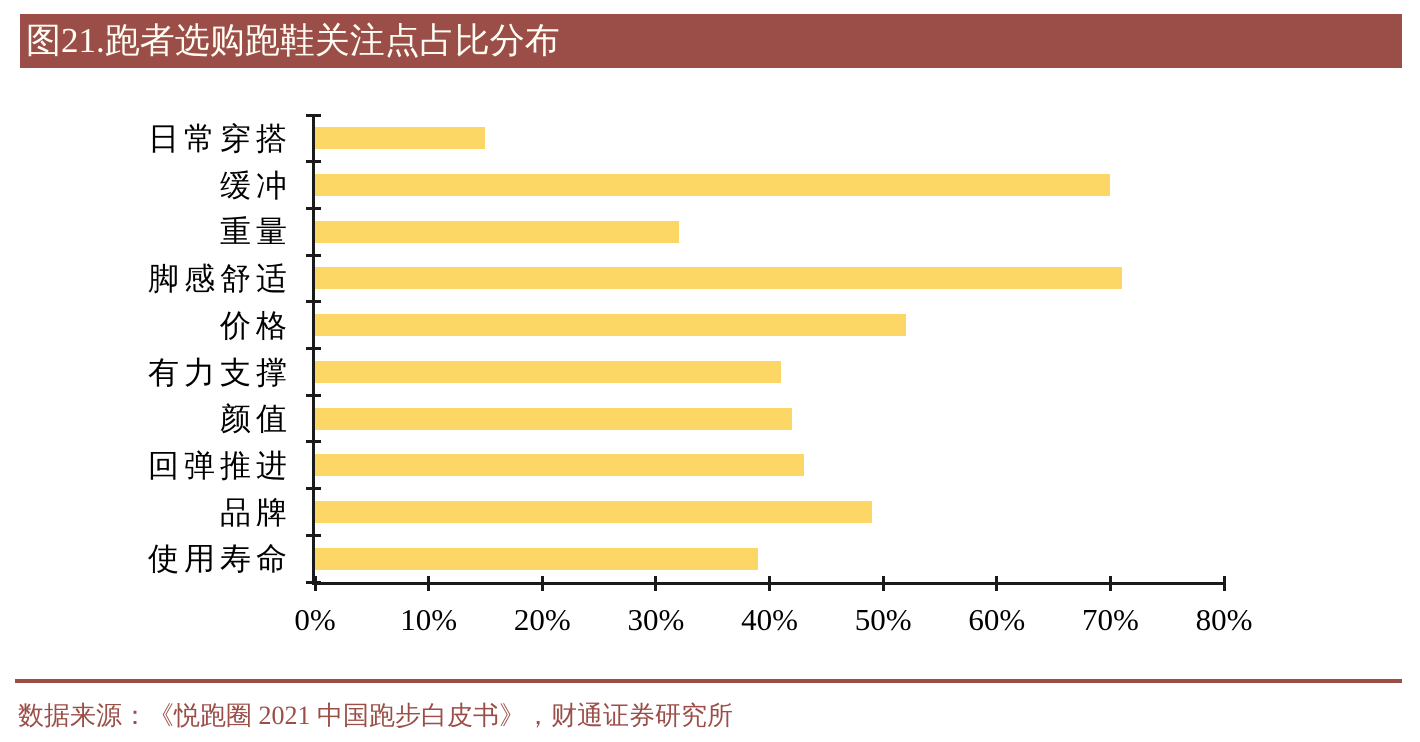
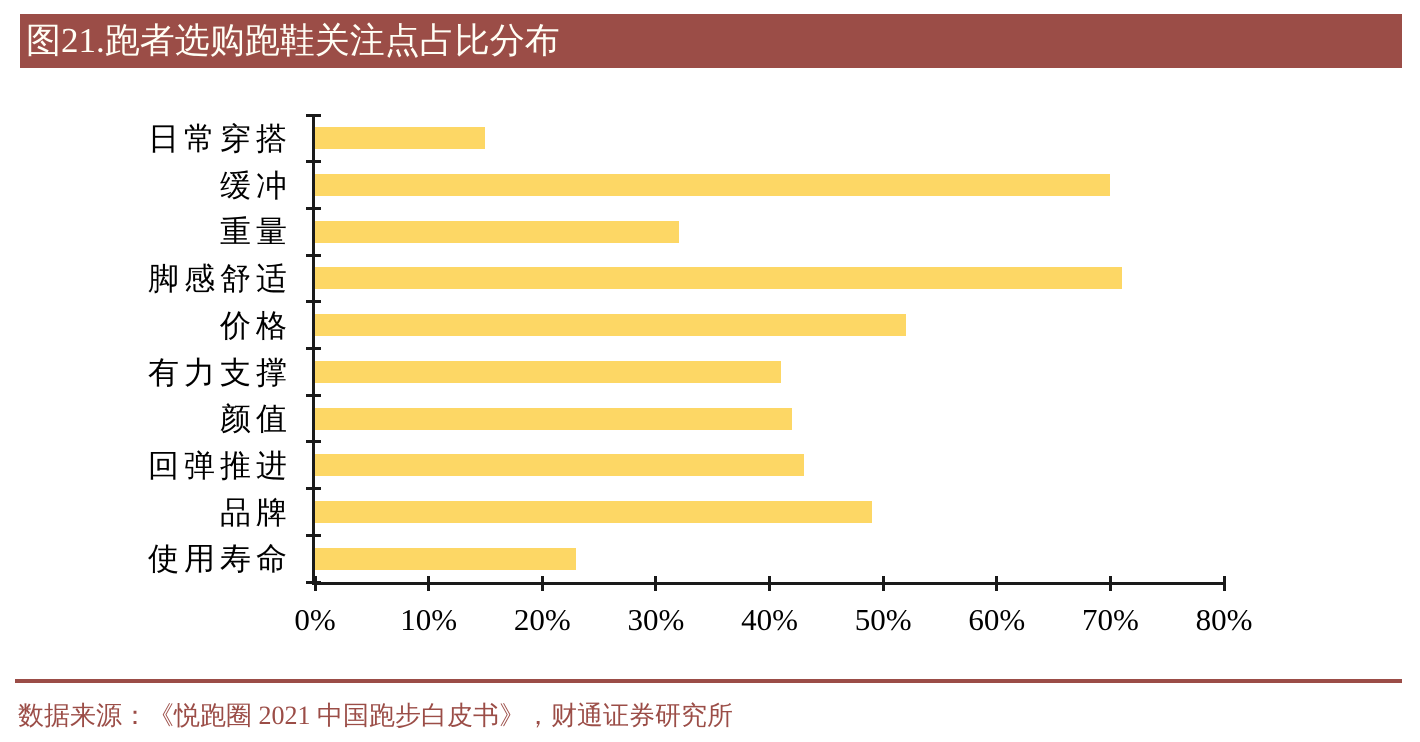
使用寿命: 39% -> 23%
